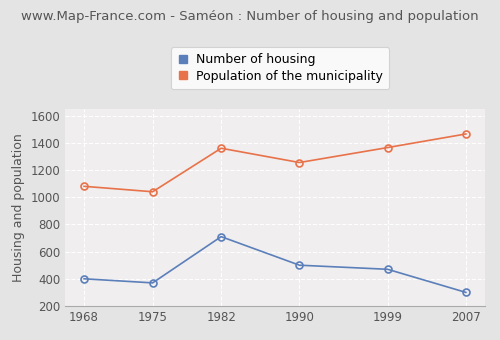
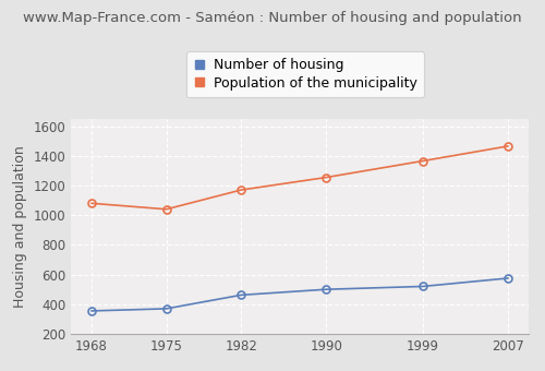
Number of housing/1968: 400 -> 360
Number of housing/1982: 710 -> 460
Population of the municipality/1982: 1360 -> 1170
Number of housing/1999: 470 -> 520
Number of housing/2007: 300 -> 580
